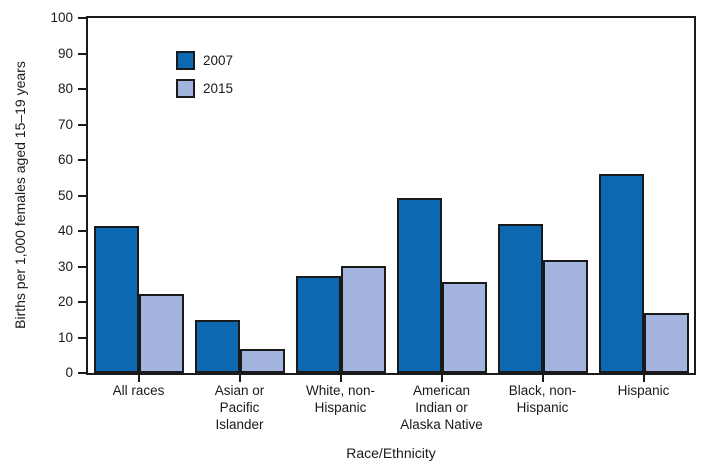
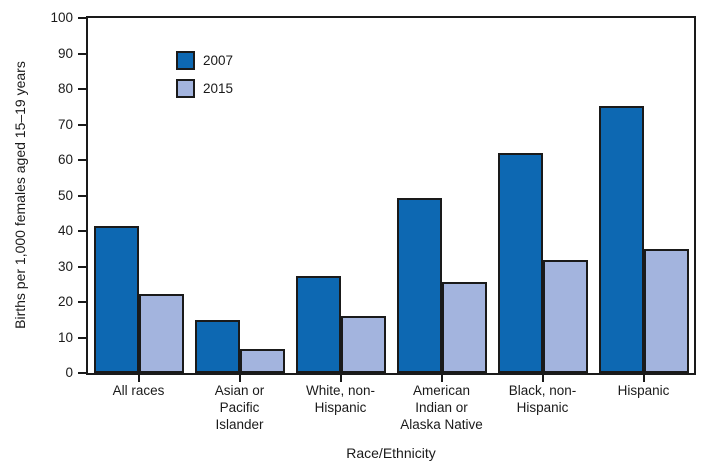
2015/White, non- Hispanic: 30 -> 16
2007/Black, non- Hispanic: 42 -> 62
2007/Hispanic: 56 -> 75
2015/Hispanic: 17 -> 35
